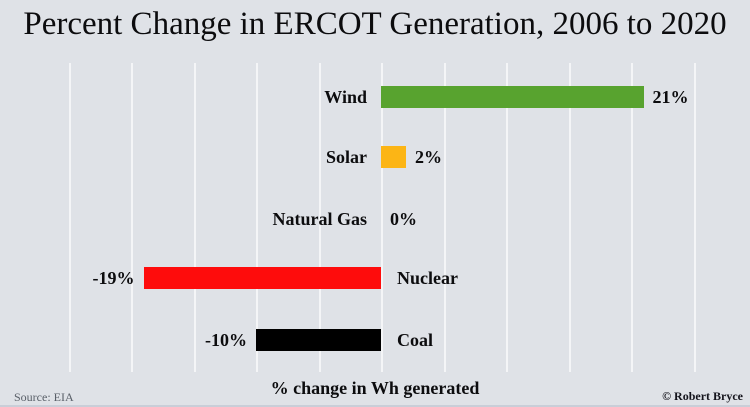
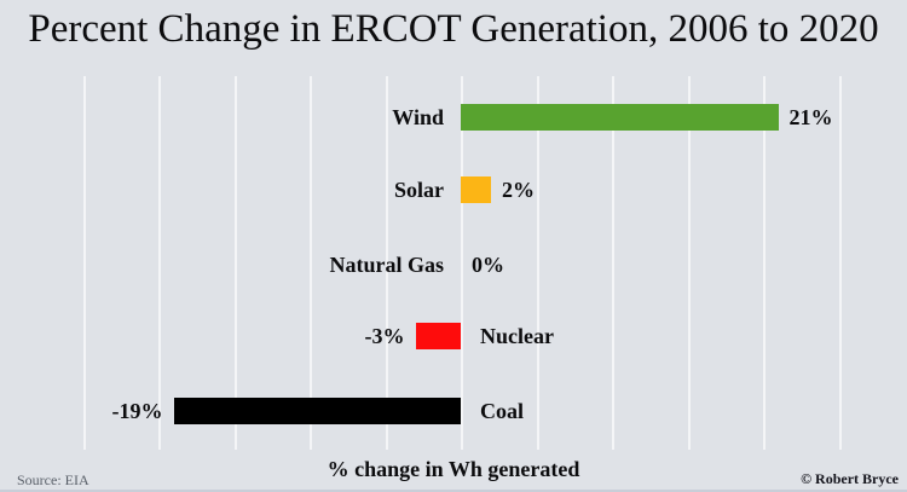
Nuclear: -19% -> -3%
Coal: -10% -> -19%
